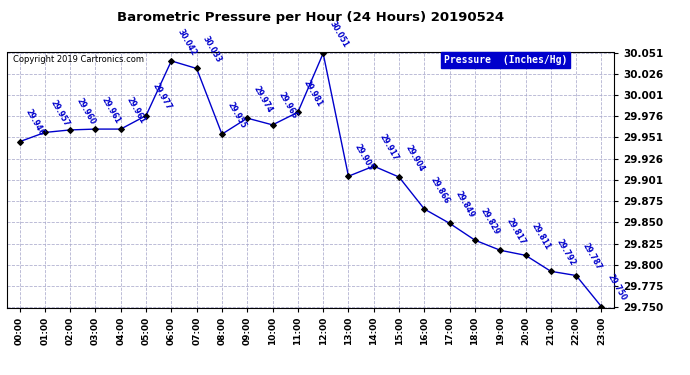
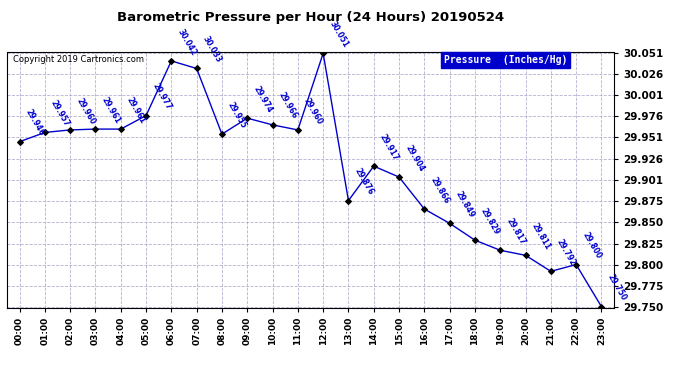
11:00: 29.981 -> 29.960
13:00: 29.905 -> 29.876
22:00: 29.787 -> 29.800
